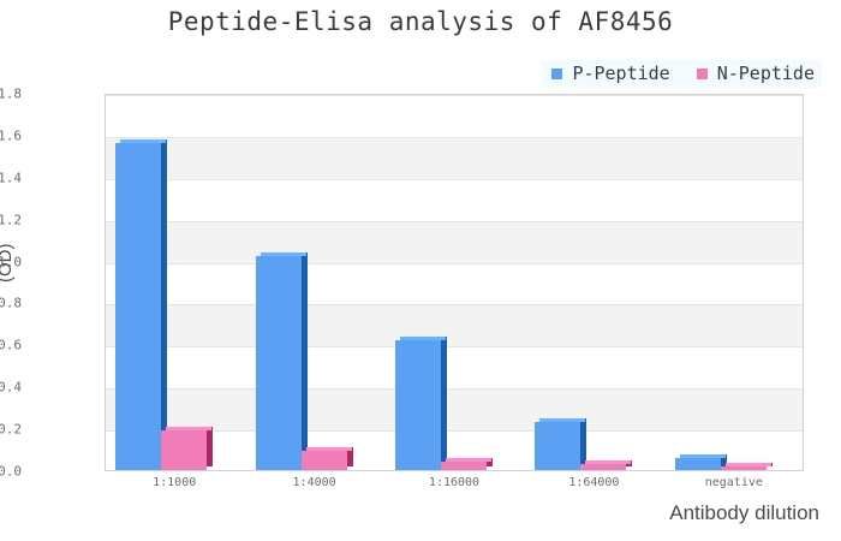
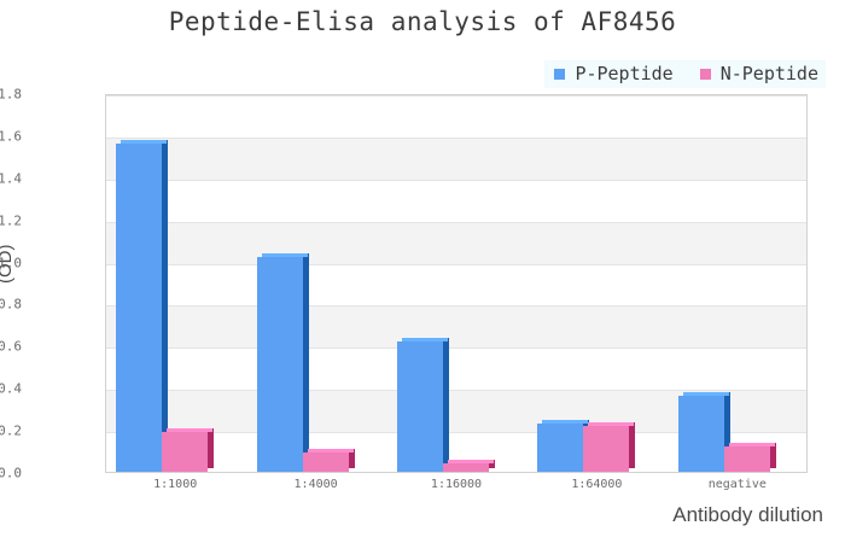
N-Peptide/1:64000: 0.03 -> 0.22
P-Peptide/negative: 0.06 -> 0.36
N-Peptide/negative: 0.02 -> 0.12
